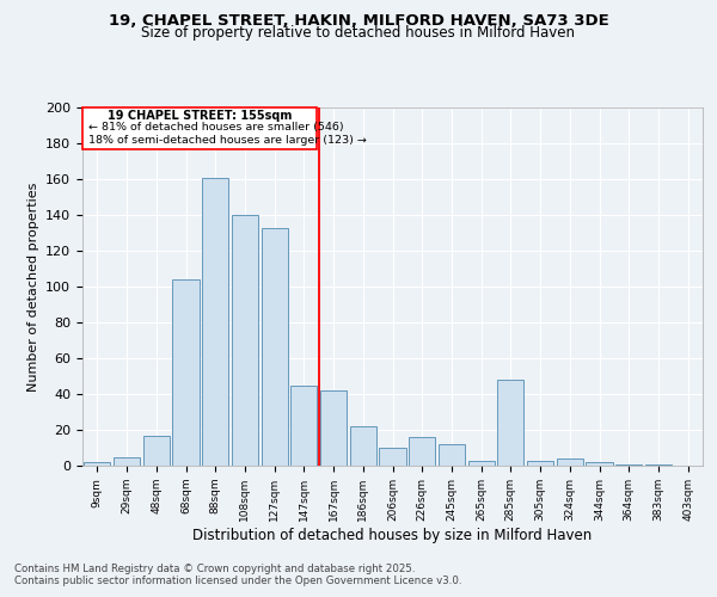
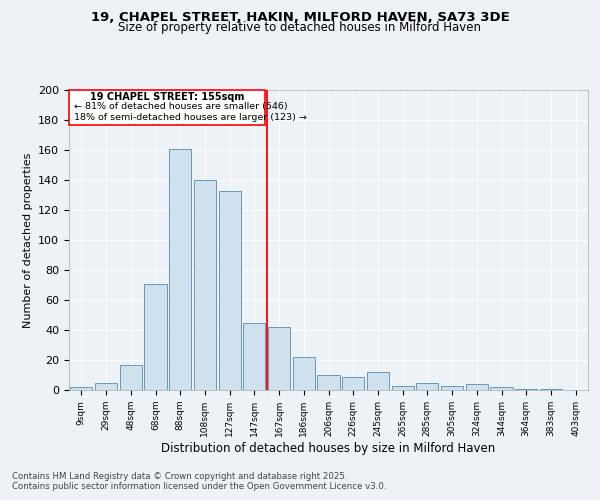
68sqm: 104 -> 71
226sqm: 16 -> 9
285sqm: 48 -> 5
